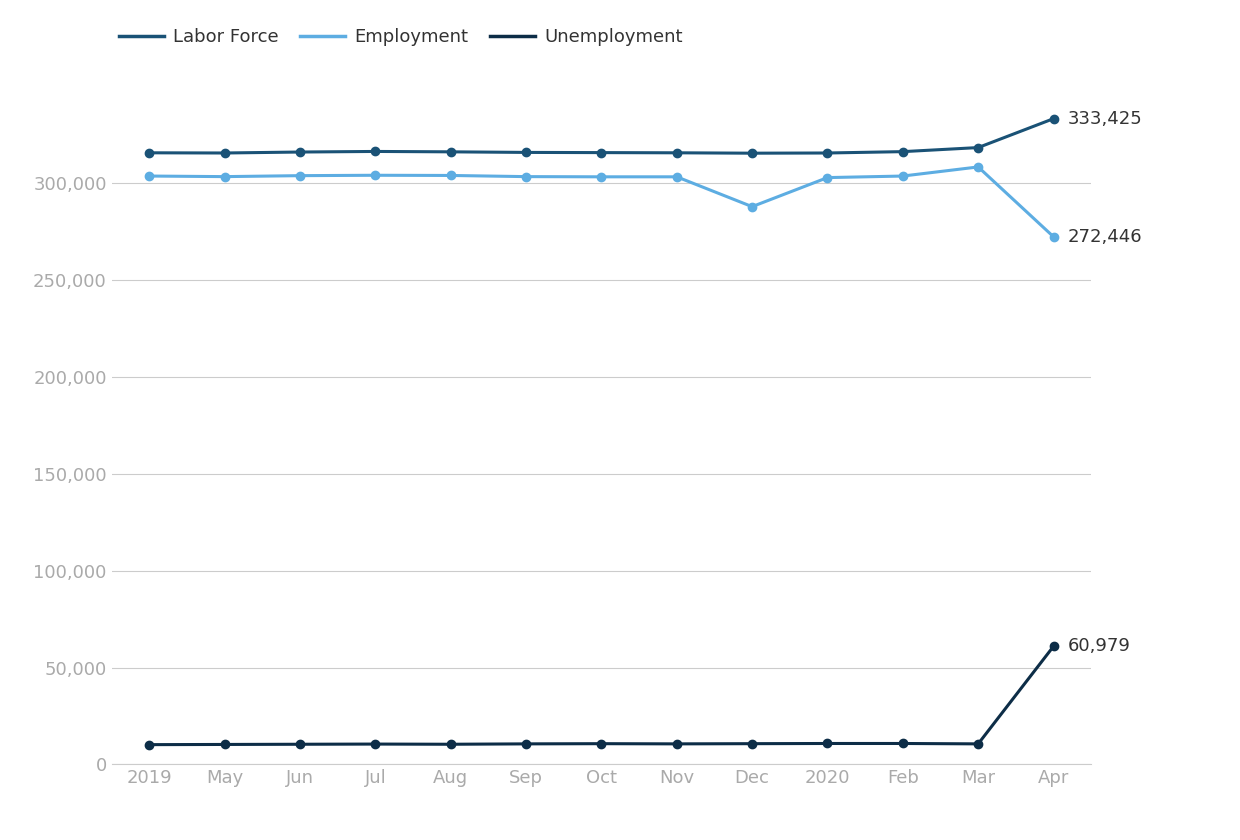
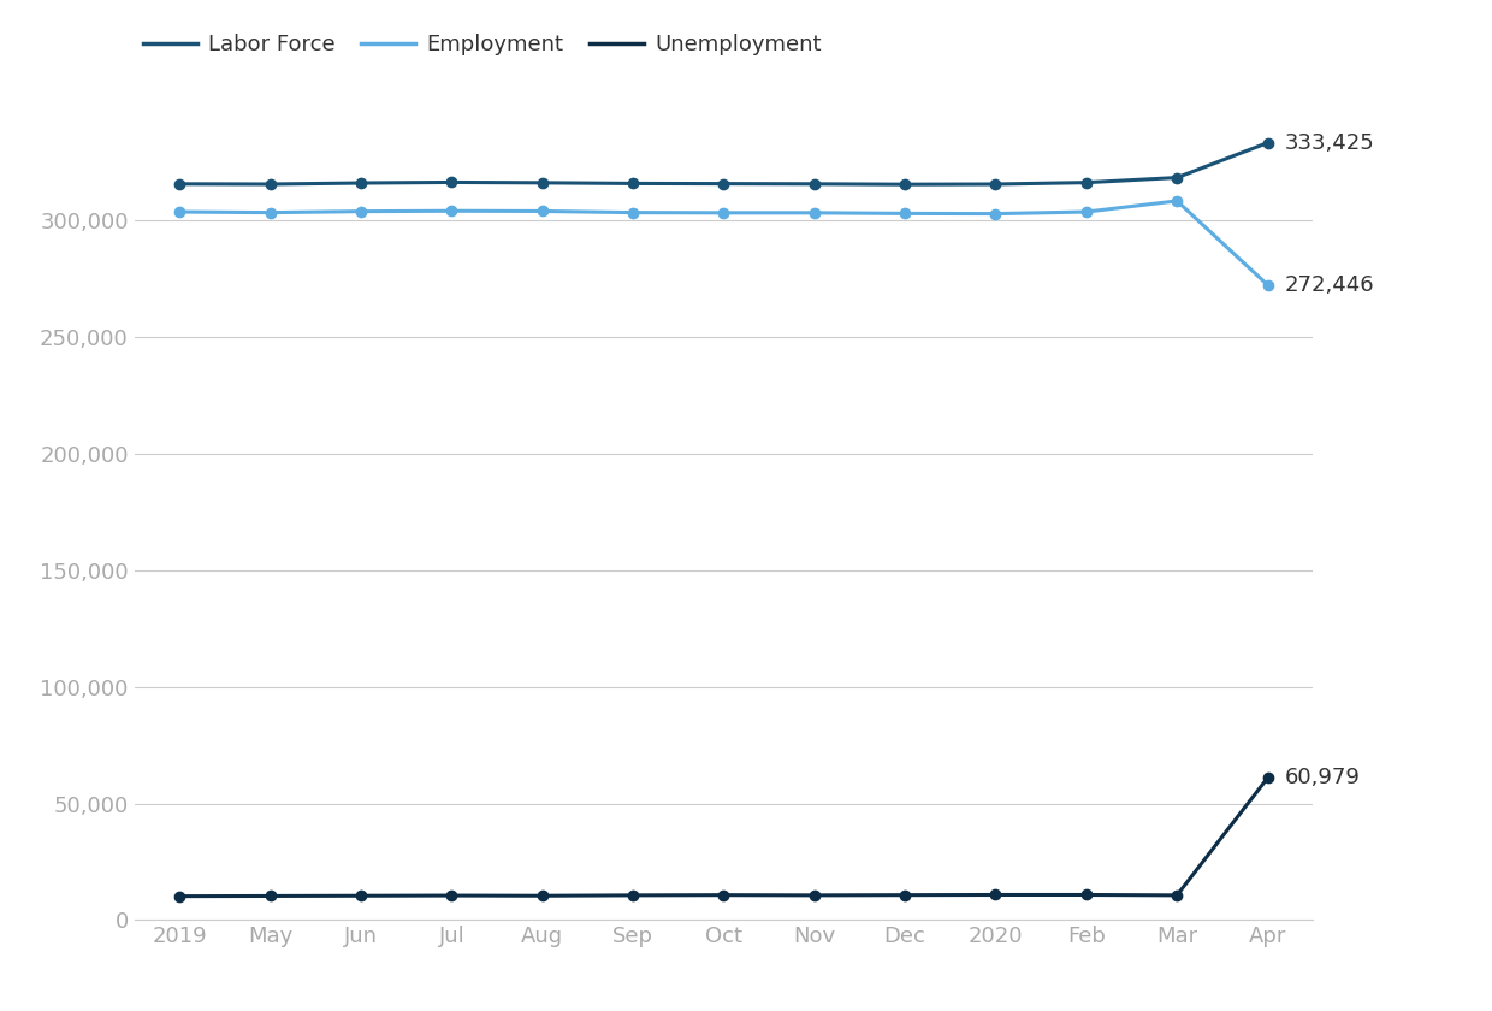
Employment/Dec: 288,000 -> 303,000
